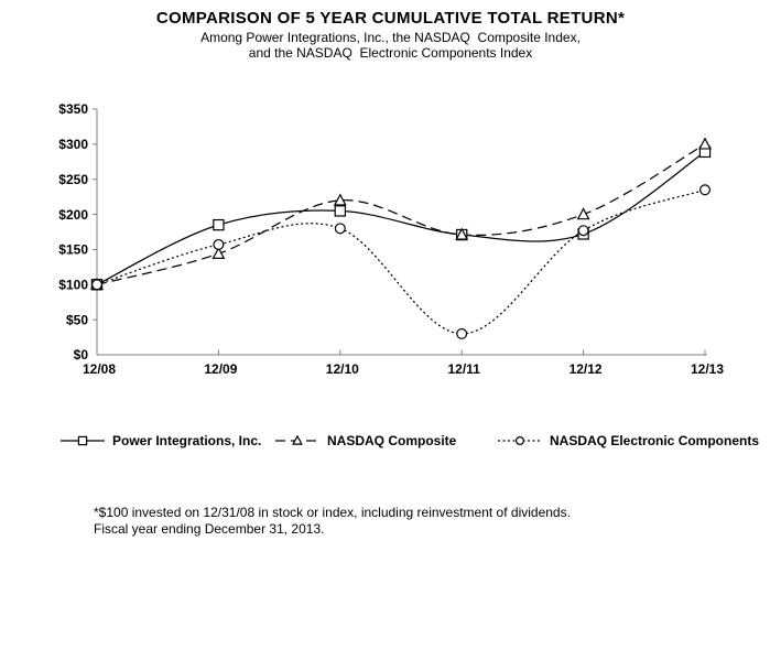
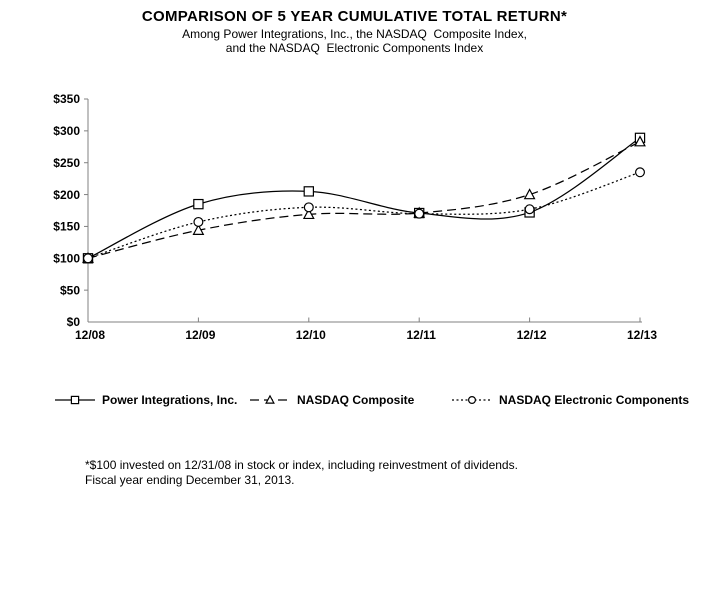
NASDAQ Composite/12/10: $220 -> $170
NASDAQ Electronic Components/12/11: $30 -> $170
NASDAQ Composite/12/13: $300 -> $280
